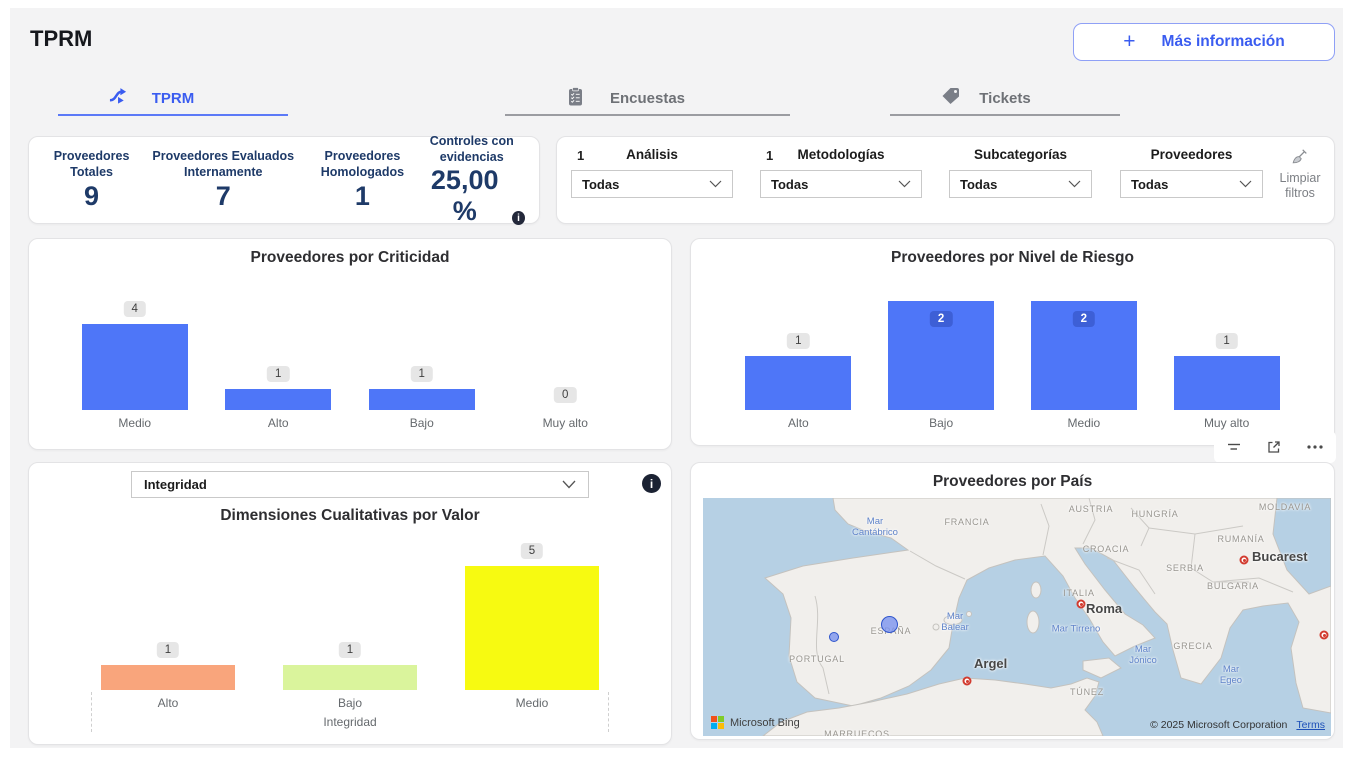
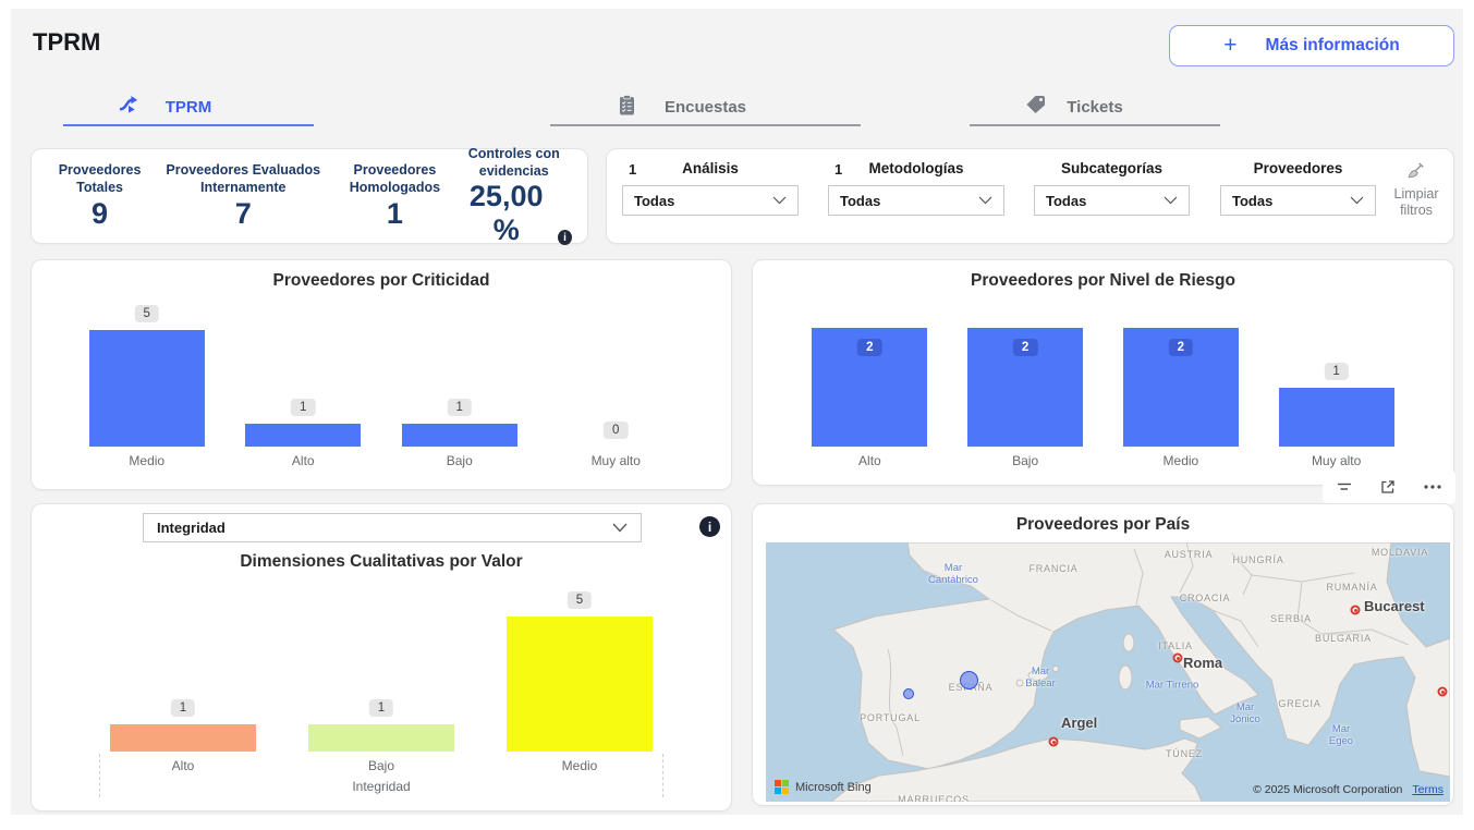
Proveedores por Criticidad/Medio: 4 -> 5
Proveedores por Nivel de Riesgo/Alto: 1 -> 2
